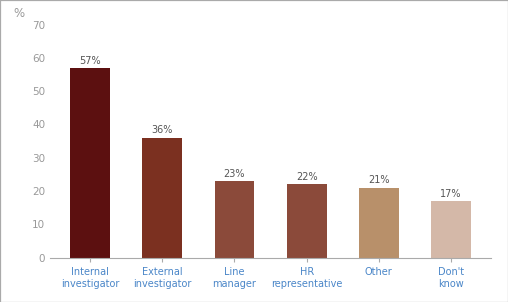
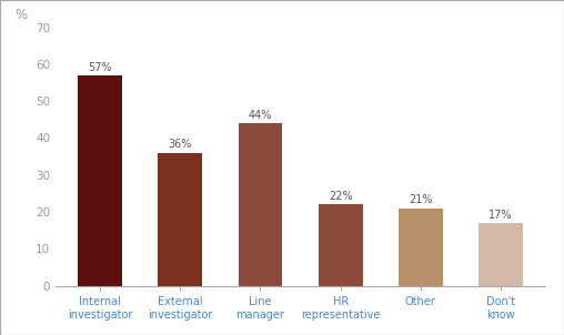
Line manager: 23% -> 44%
